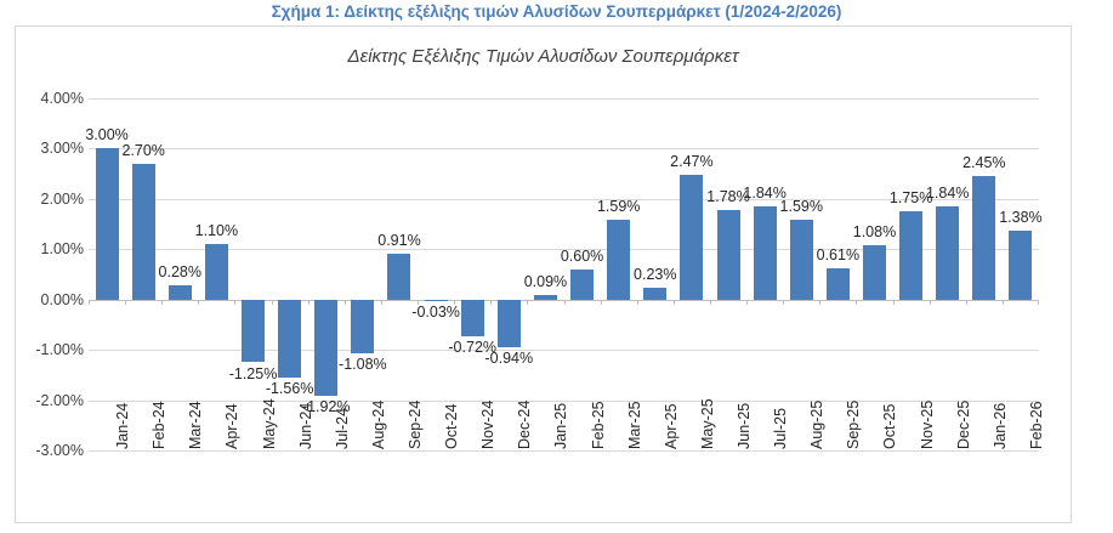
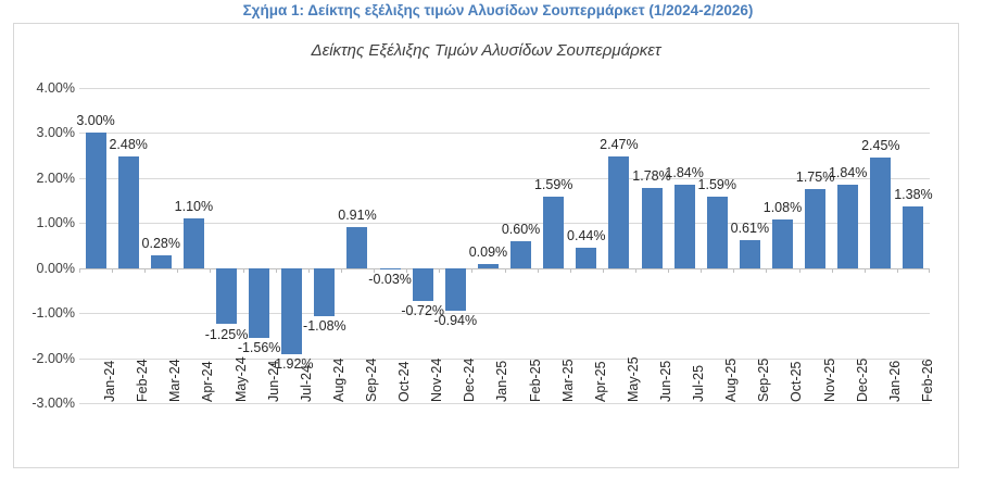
Feb-24: 2.70% -> 2.48%
Apr-25: 0.23% -> 0.44%
